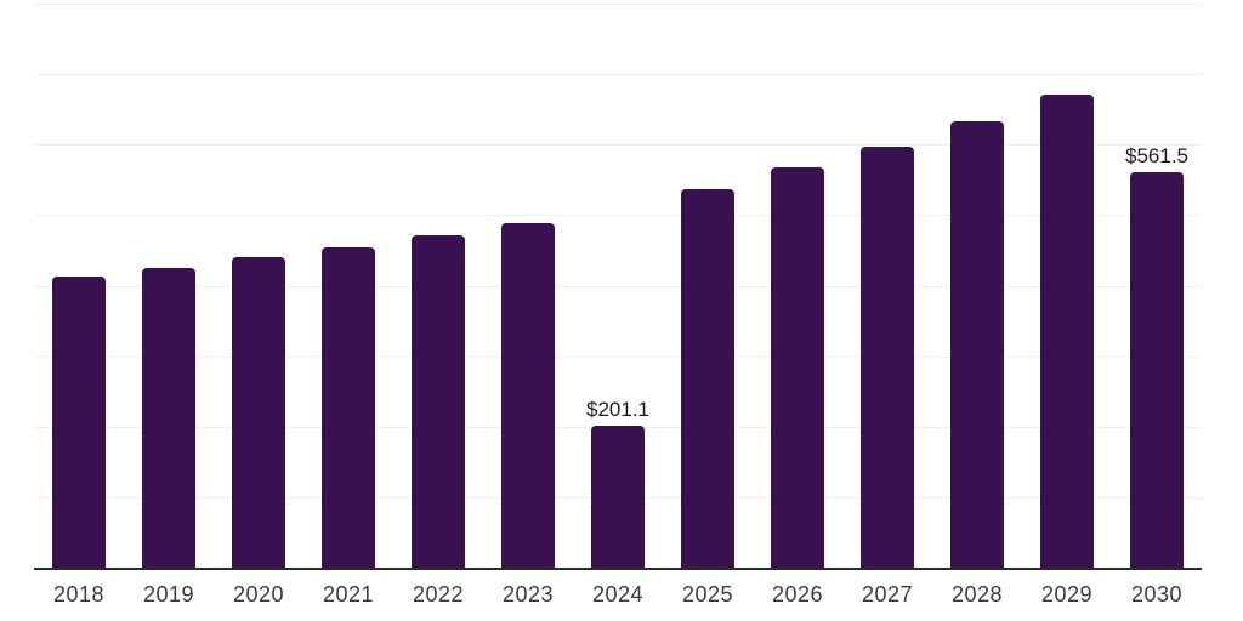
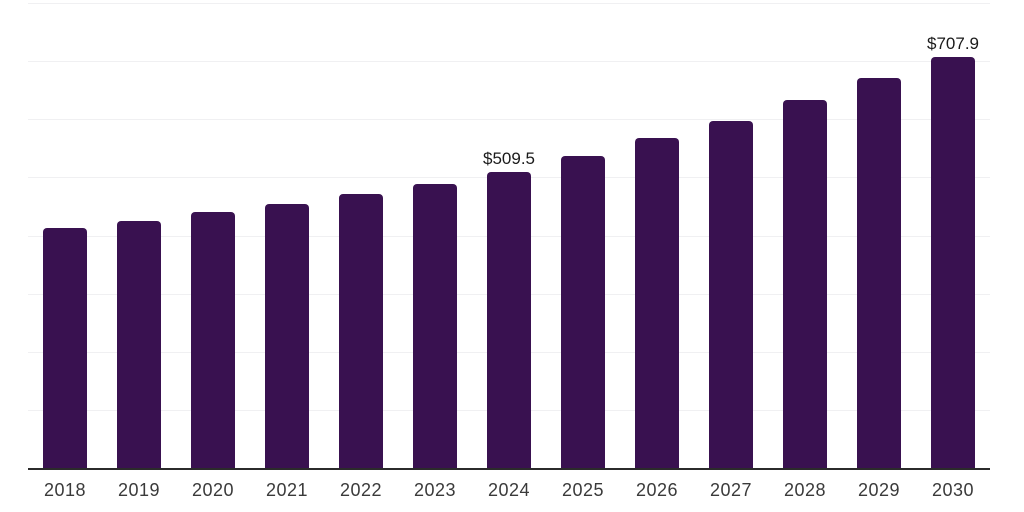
2024: $201.1 -> $509.5
2030: $561.5 -> $707.9
